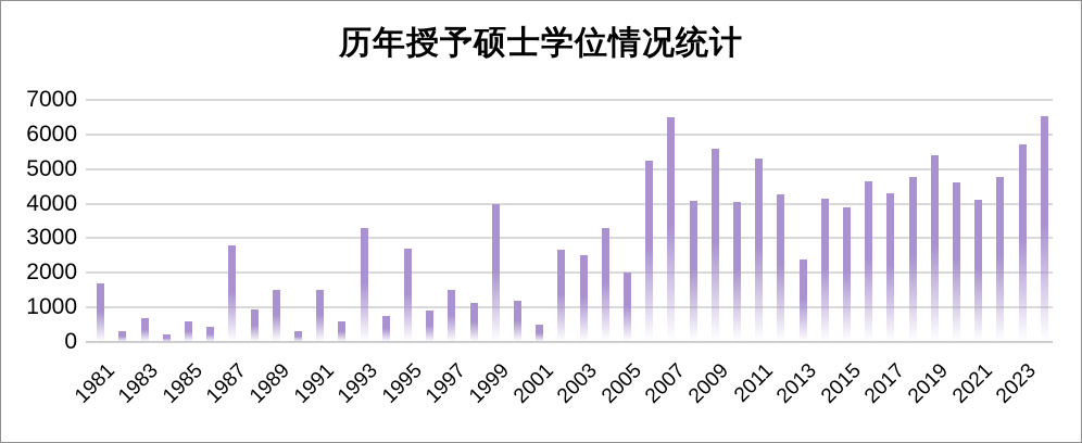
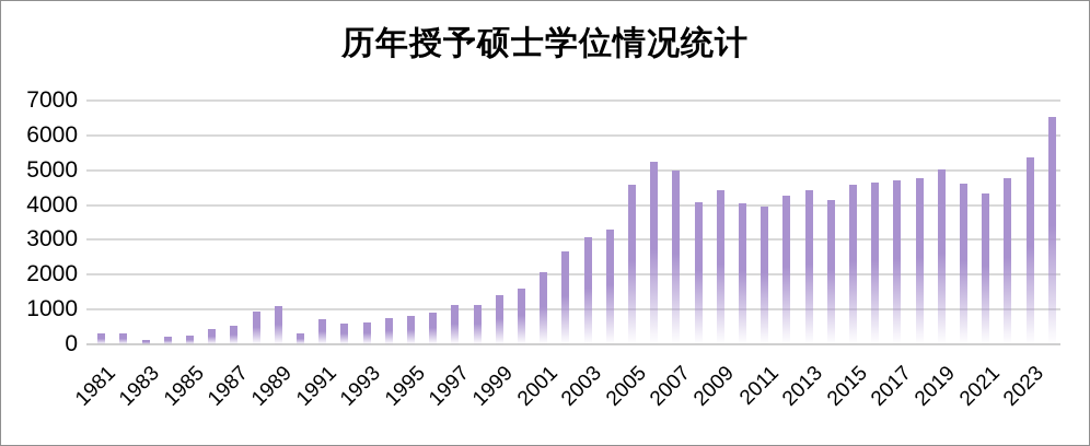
1981: 1700 -> 300
1983: 700 -> 100
1985: 600 -> 300
1987: 2800 -> 500
1989: 1500 -> 1100
1991: 1500 -> 700
1993: 3300 -> 600
1995: 2700 -> 800
1997: 1500 -> 1100
1999: 4000 -> 1400
2000: 1200 -> 1600
2001: 500 -> 2100
2003: 2500 -> 3100
2005: 2000 -> 4600
2007: 6500 -> 5000
2009: 5600 -> 4400
2011: 5300 -> 4000
2013: 2400 -> 4400
2015: 3900 -> 4600
2017: 4300 -> 4700
2019: 5400 -> 5000
2021: 4100 -> 4300
2023: 5700 -> 5400
